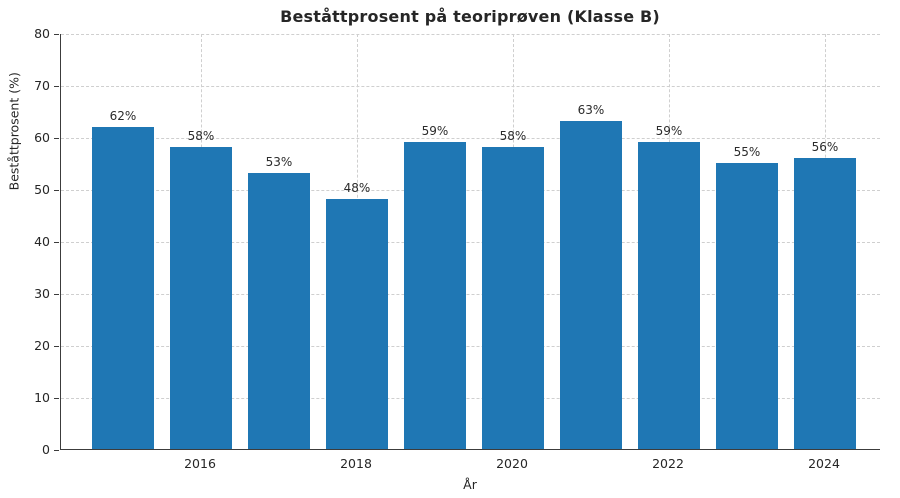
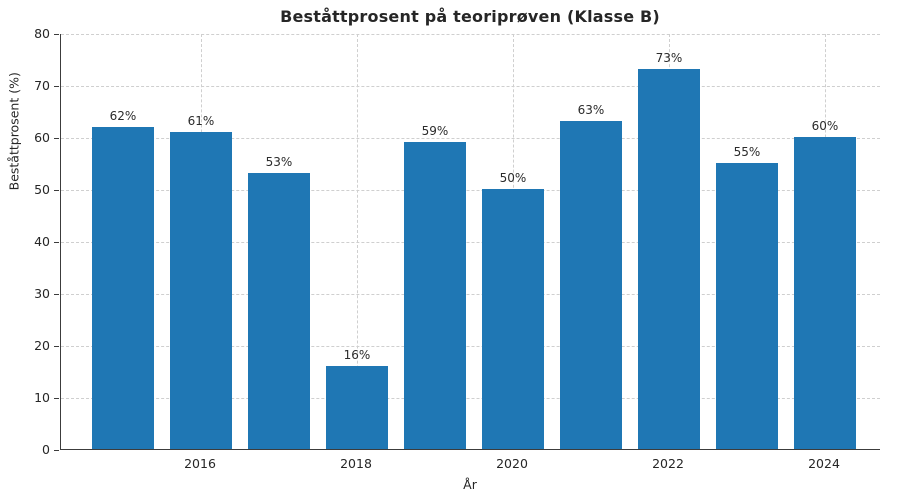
2016: 58% -> 61%
2018: 48% -> 16%
2020: 58% -> 50%
2022: 59% -> 73%
2024: 56% -> 60%
